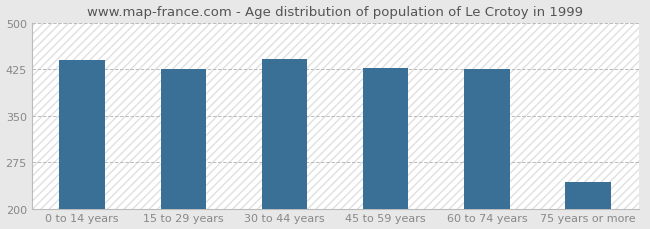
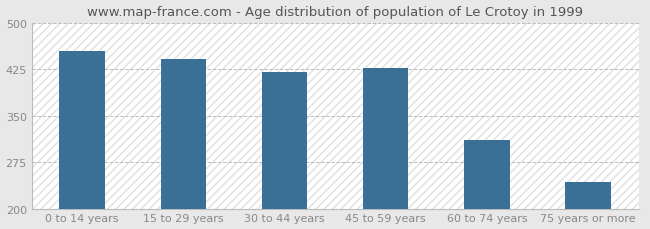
0 to 14 years: 440 -> 454
15 to 29 years: 426 -> 442
30 to 44 years: 441 -> 420
60 to 74 years: 425 -> 310
